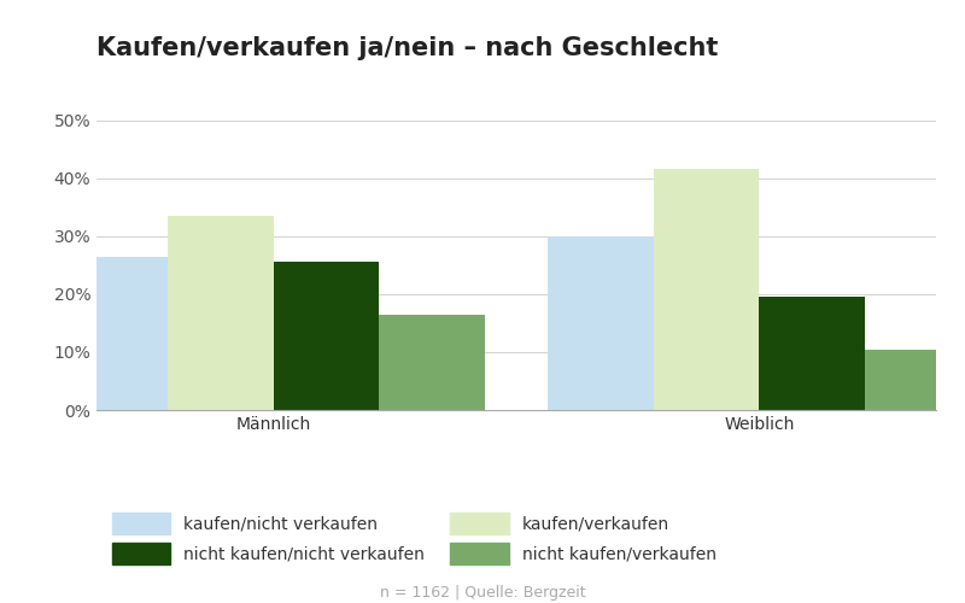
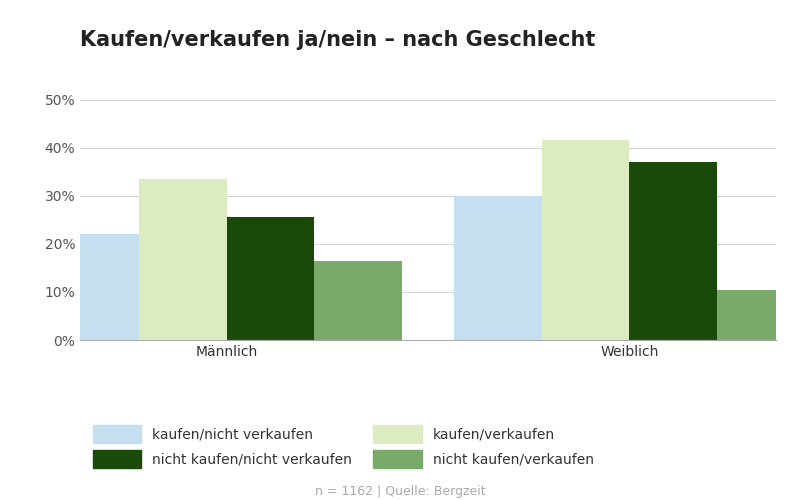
kaufen/nicht verkaufen/Männlich: 26.5% -> 22.0%
nicht kaufen/nicht verkaufen/Weiblich: 19.5% -> 37.0%
